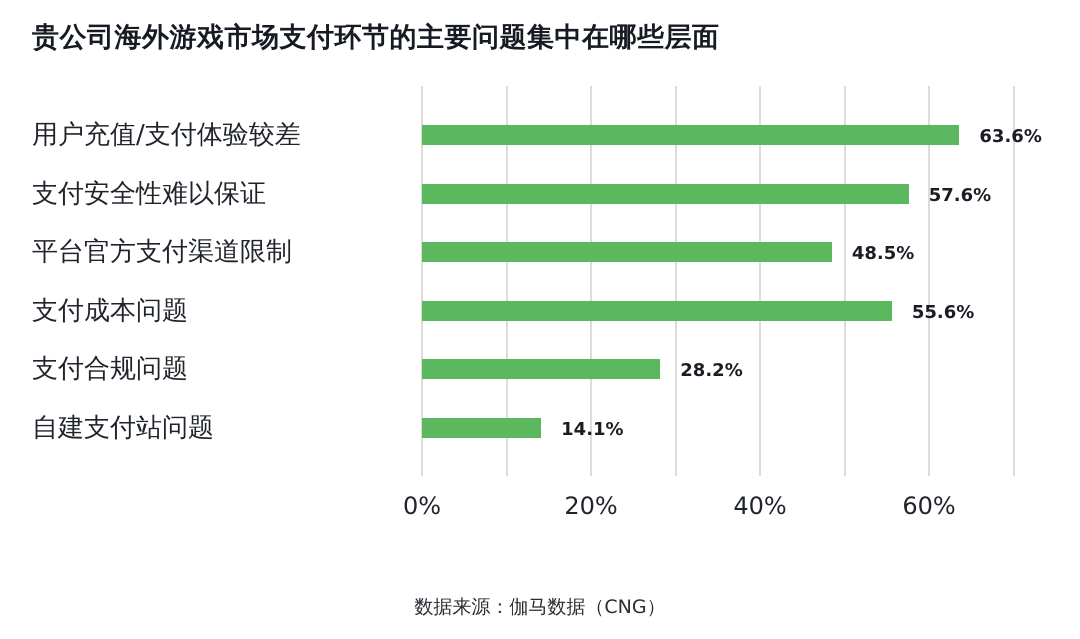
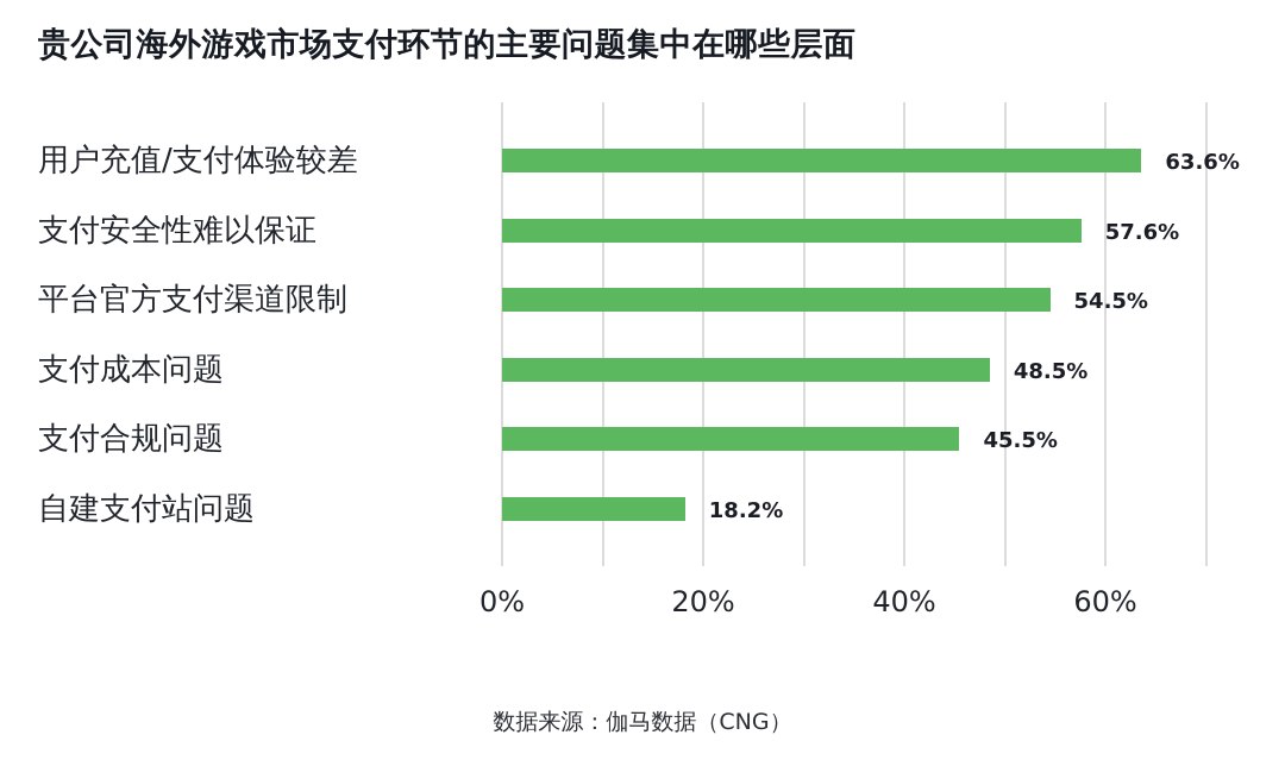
平台官方支付渠道限制: 48.5% -> 54.5%
支付成本问题: 55.6% -> 48.5%
支付合规问题: 28.2% -> 45.5%
自建支付站问题: 14.1% -> 18.2%
